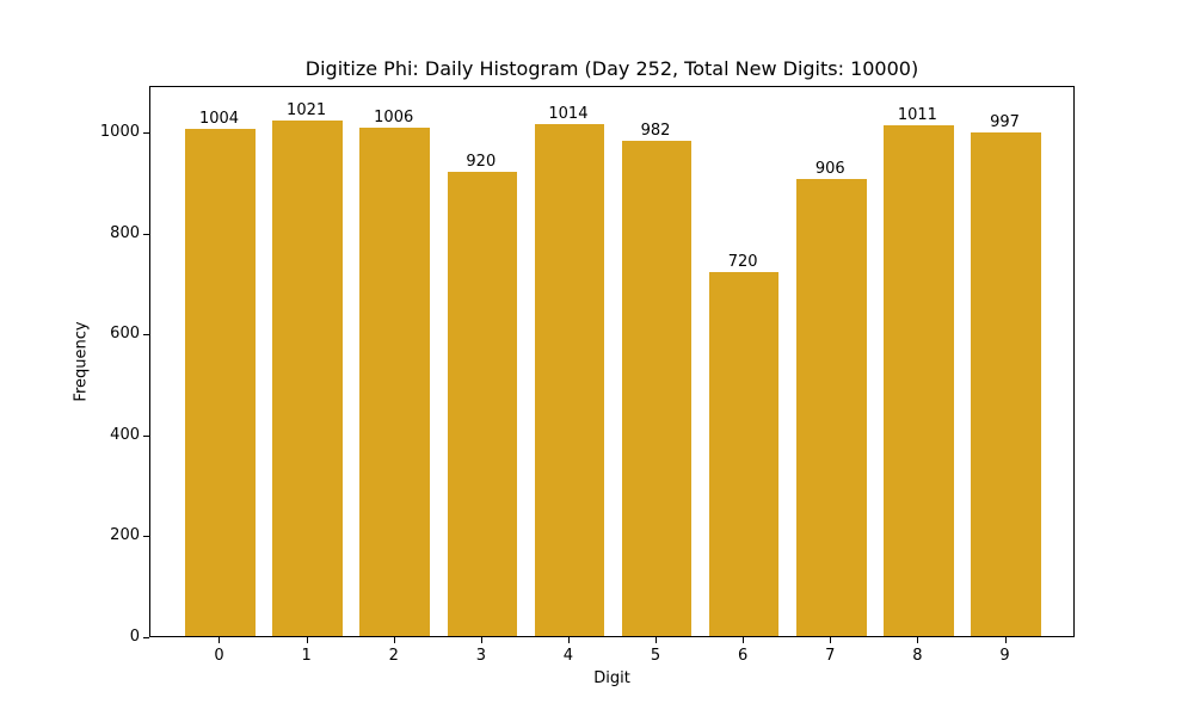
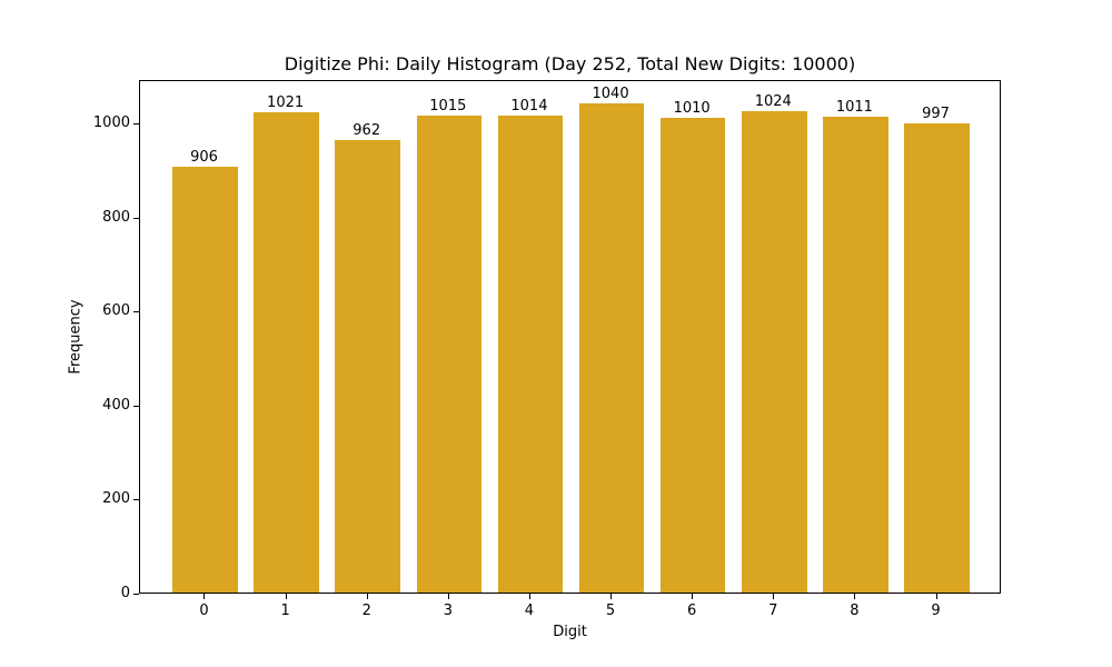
0: 1004 -> 906
2: 1006 -> 962
3: 920 -> 1015
5: 982 -> 1040
6: 720 -> 1010
7: 906 -> 1024
